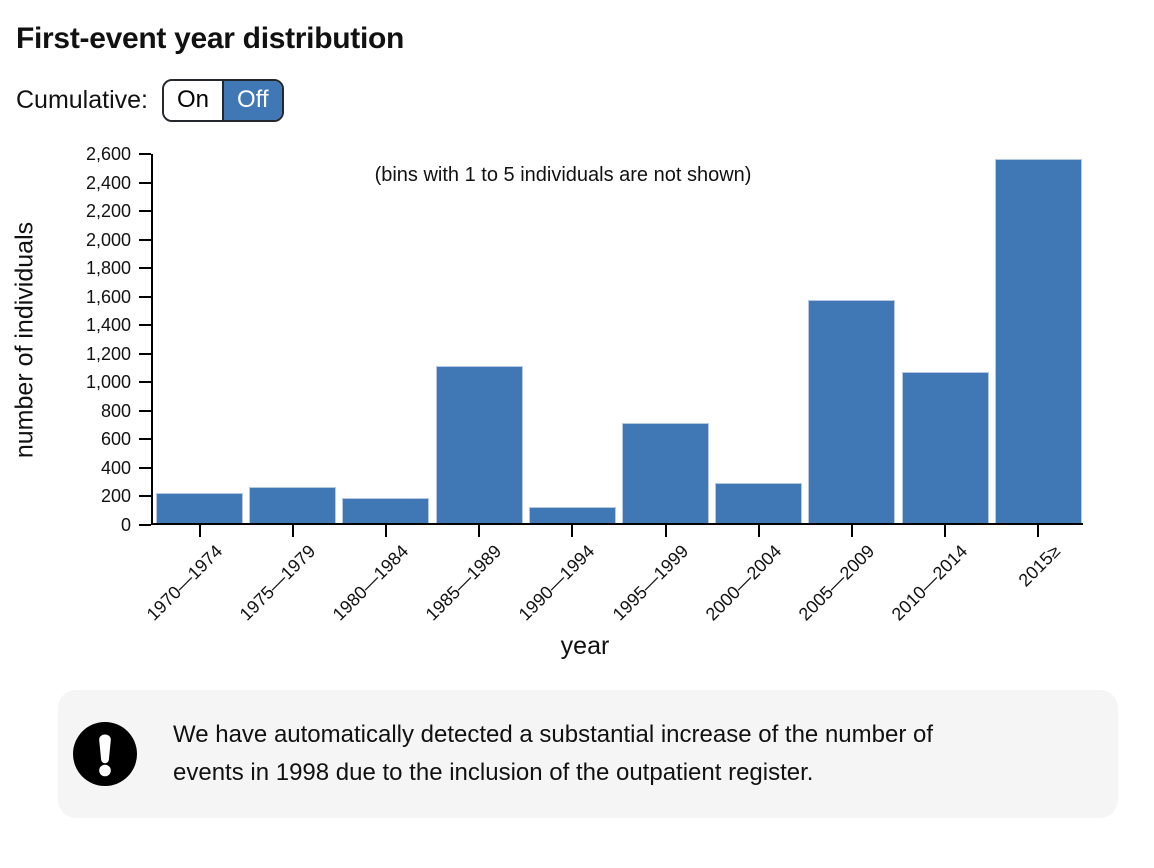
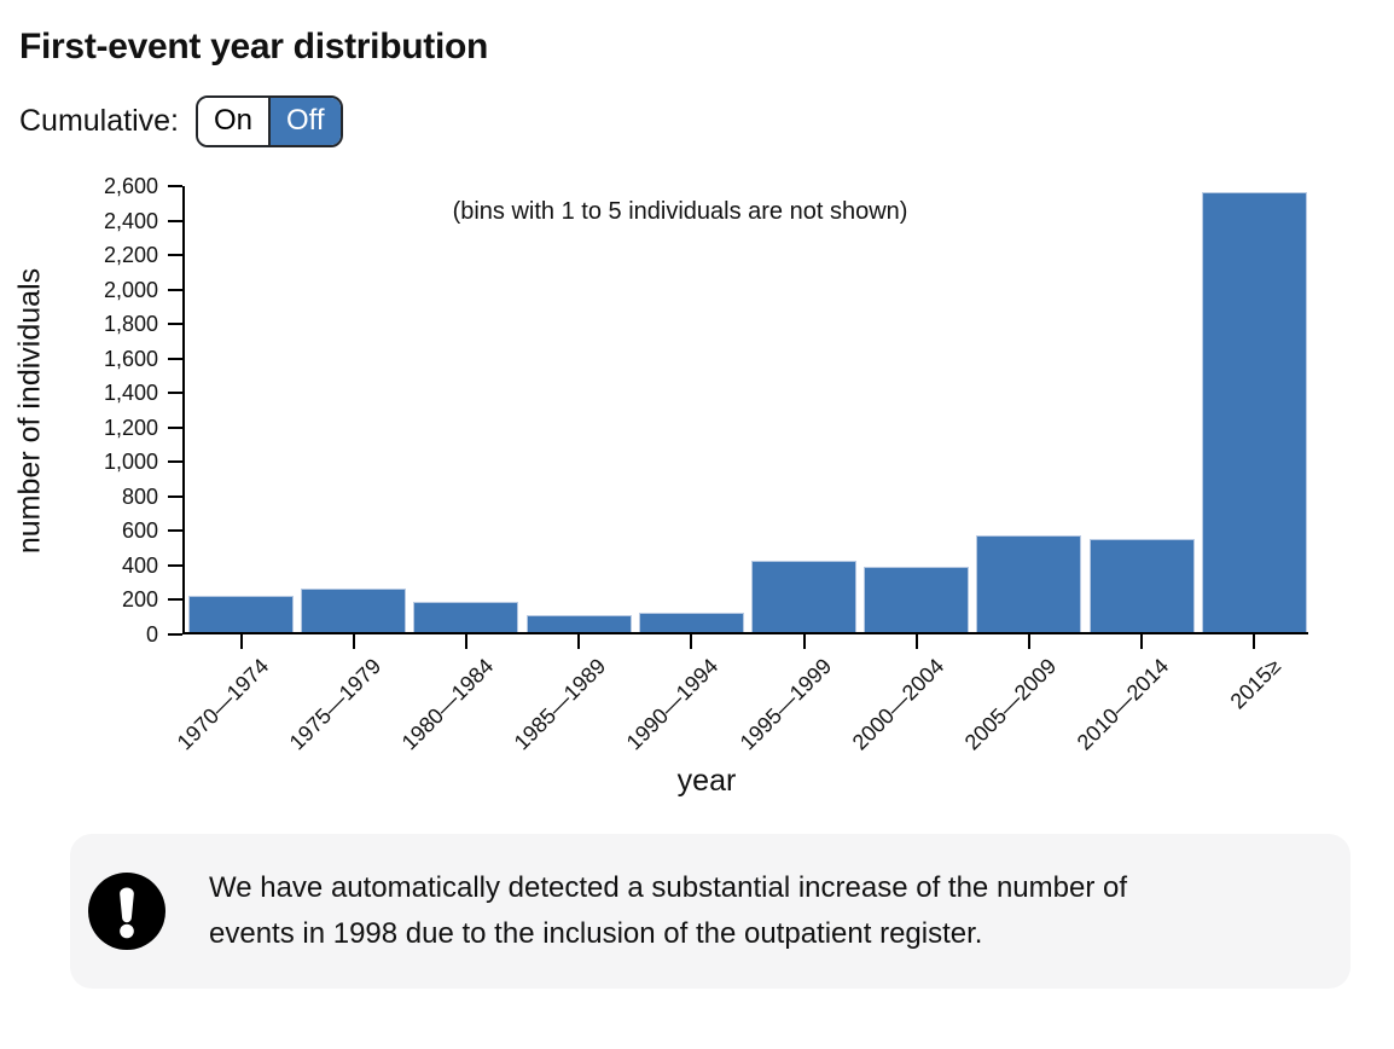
1985—1989: 1100 -> 100
1995—1999: 700 -> 410
2000—2004: 280 -> 380
2005—2009: 1560 -> 560
2010—2014: 1060 -> 540
